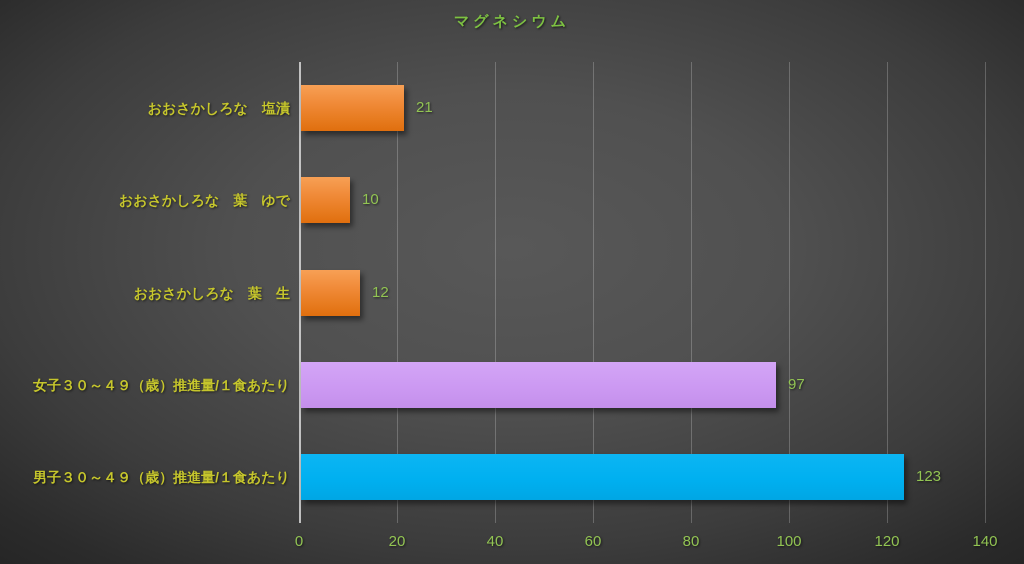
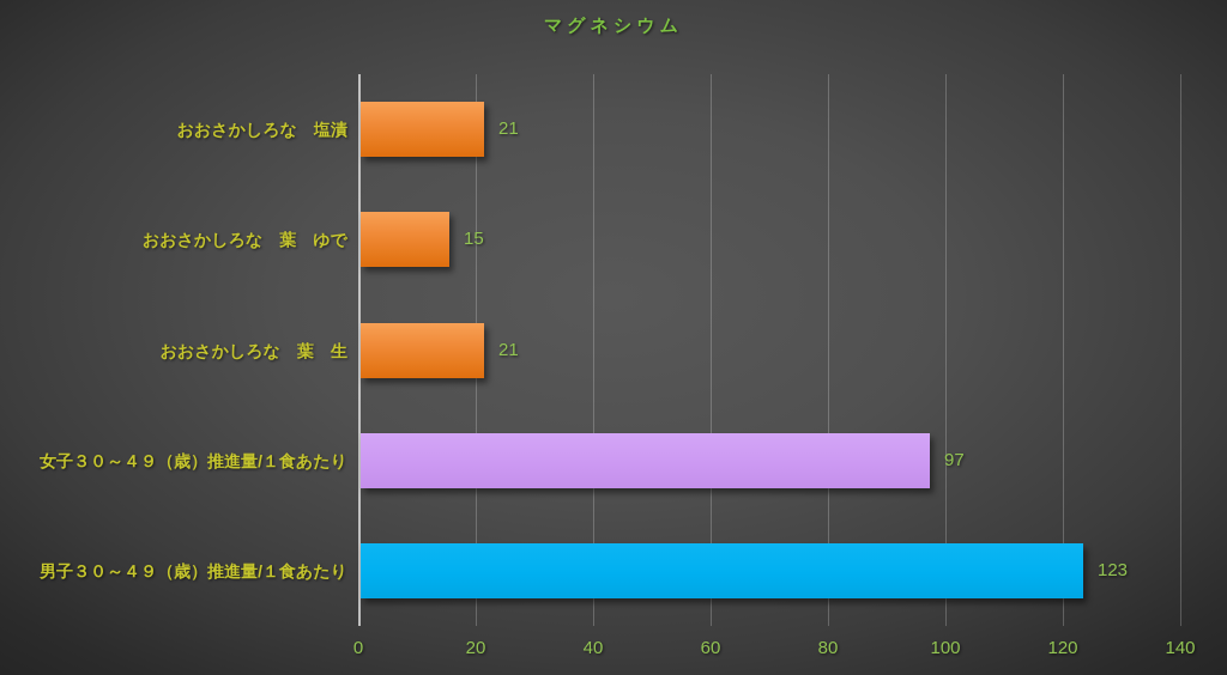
おおさかしろな 葉 ゆで: 10 -> 15
おおさかしろな 葉 生: 12 -> 21
